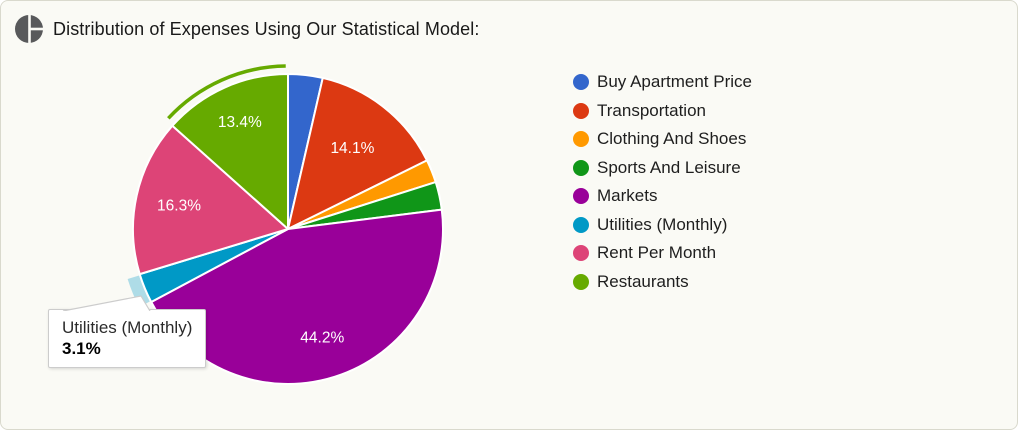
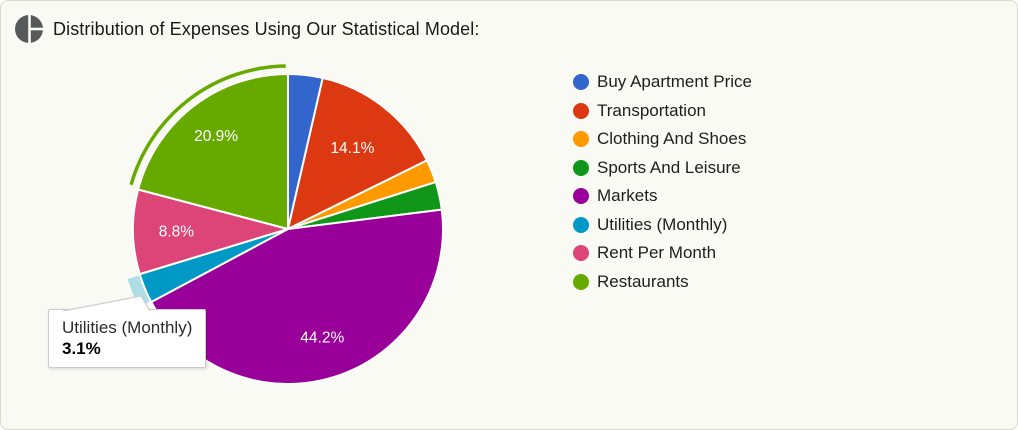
Rent Per Month: 16.3% -> 8.8%
Restaurants: 13.4% -> 20.9%
